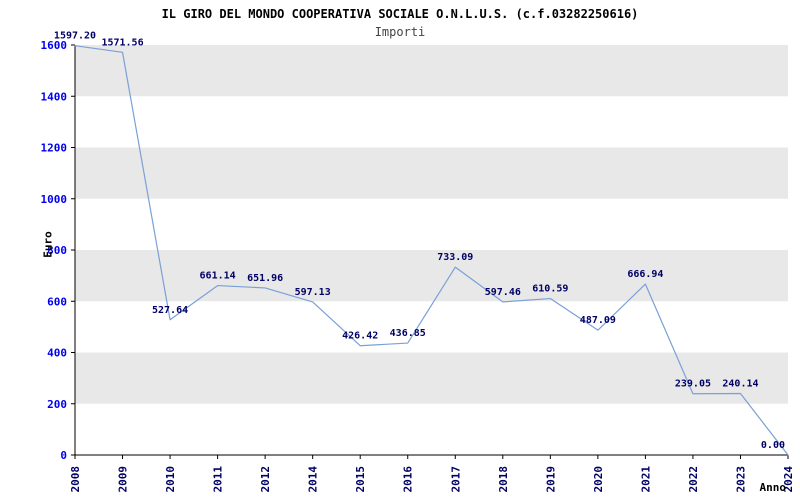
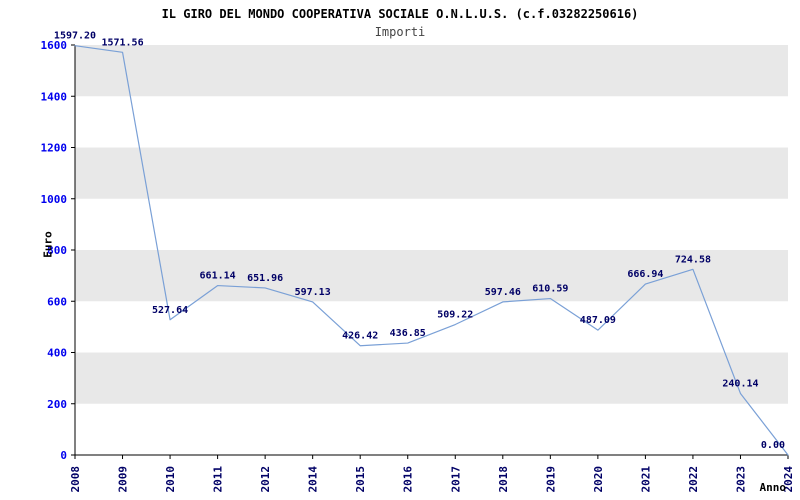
2017: 733.09 -> 509.22
2022: 239.05 -> 724.58
